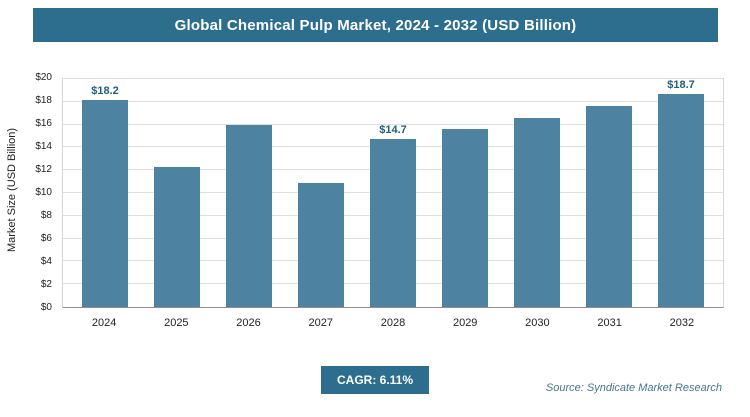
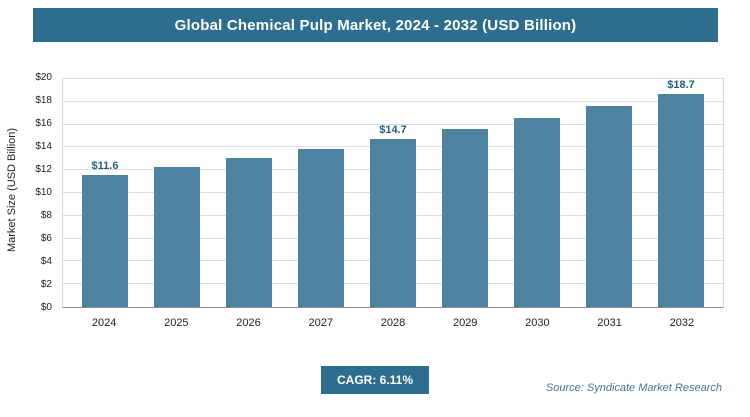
2024: $18.2 -> $11.6
2026: $16.0 -> $13.1
2027: $10.9 -> $13.9
